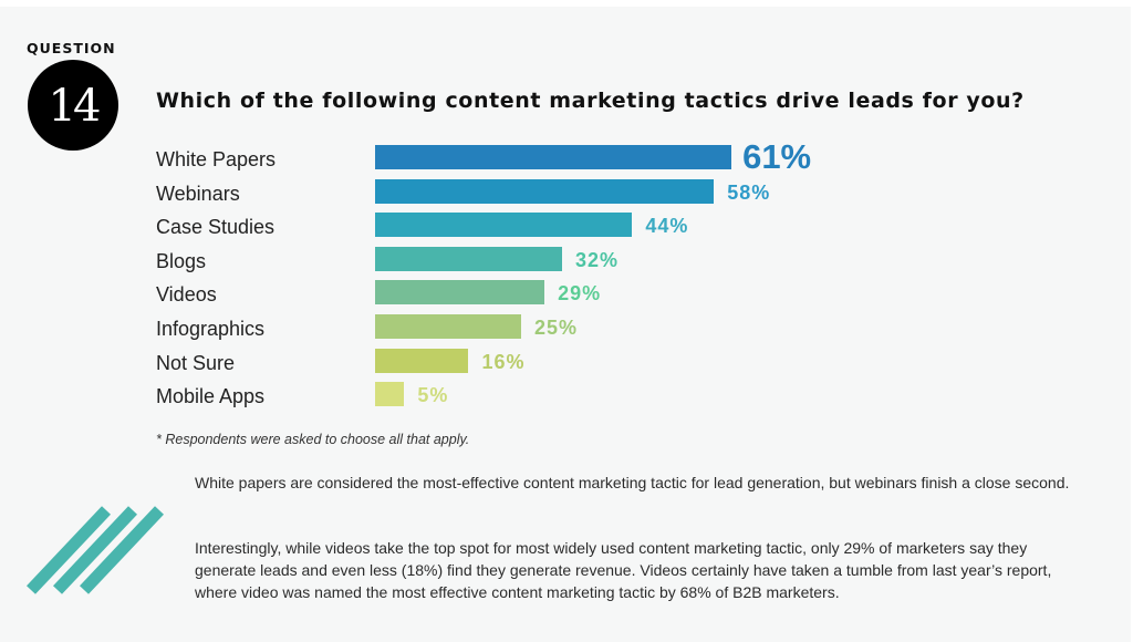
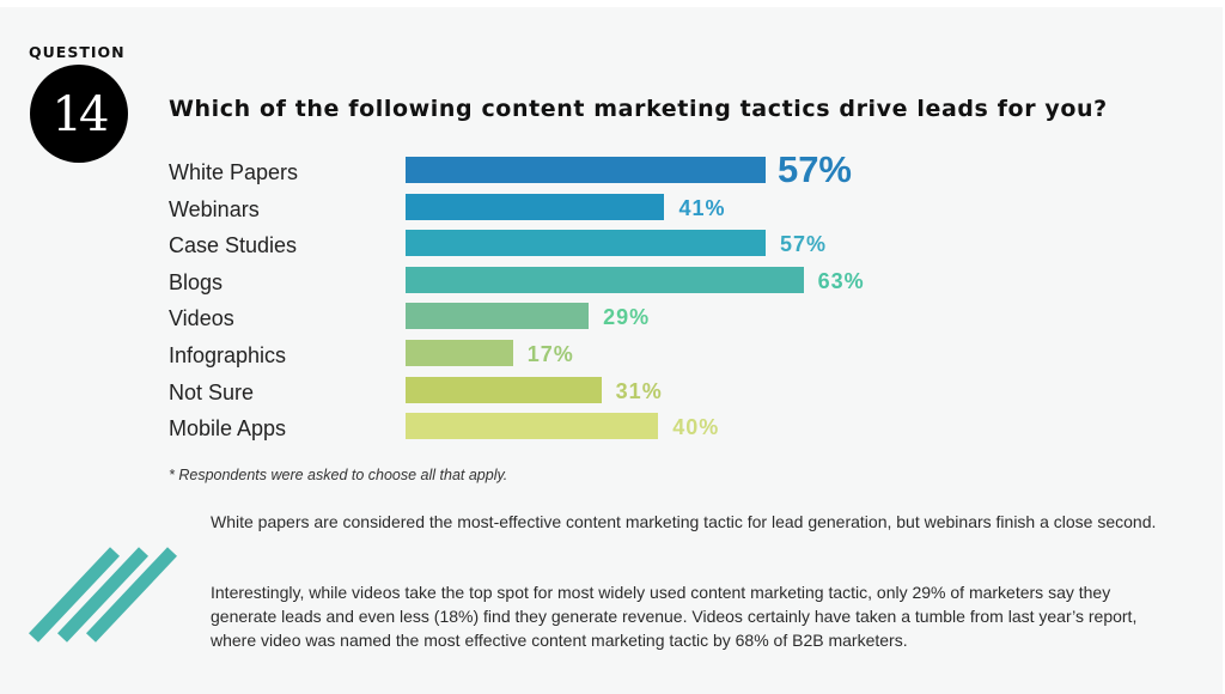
White Papers: 61% -> 57%
Webinars: 58% -> 41%
Case Studies: 44% -> 57%
Blogs: 32% -> 63%
Infographics: 25% -> 17%
Not Sure: 16% -> 31%
Mobile Apps: 5% -> 40%
